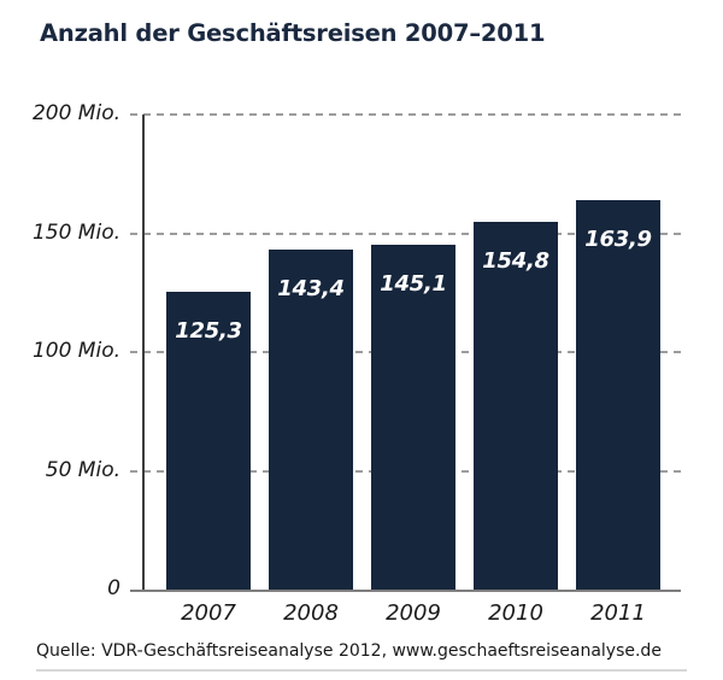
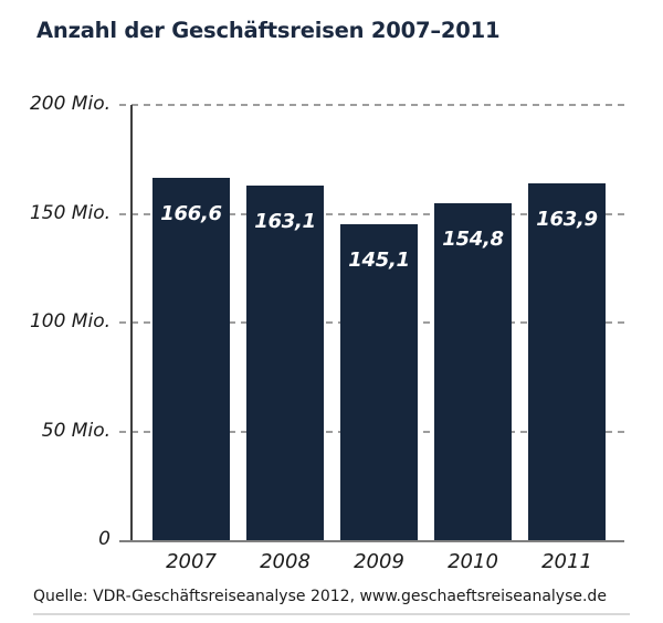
2007: 125,3 -> 166,6
2008: 143,4 -> 163,1
